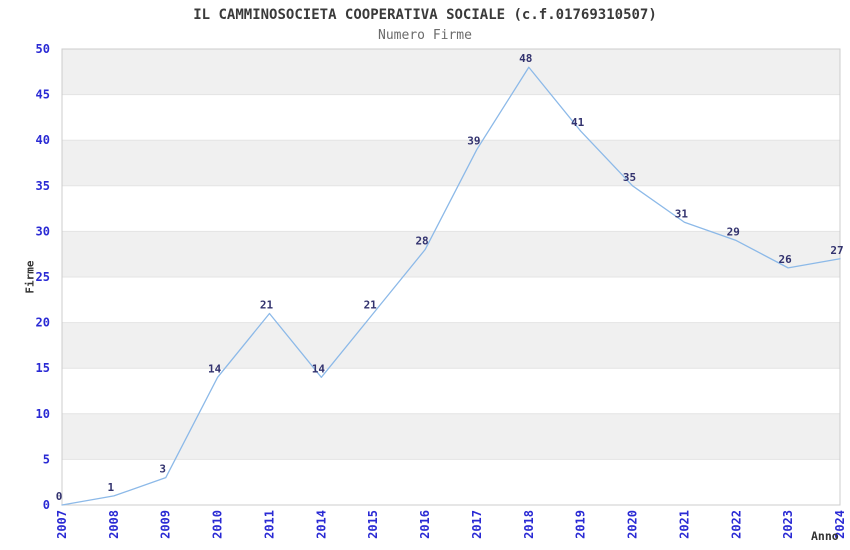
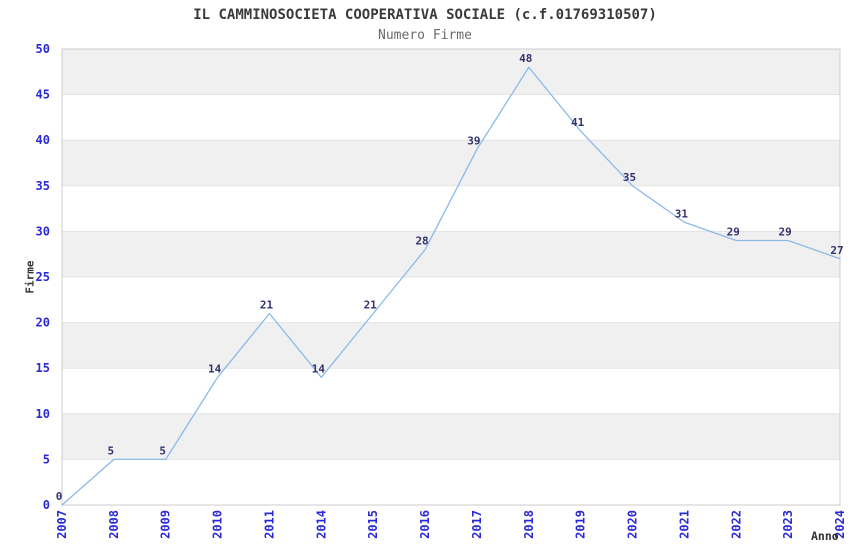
2008: 1 -> 5
2009: 3 -> 5
2023: 26 -> 29
